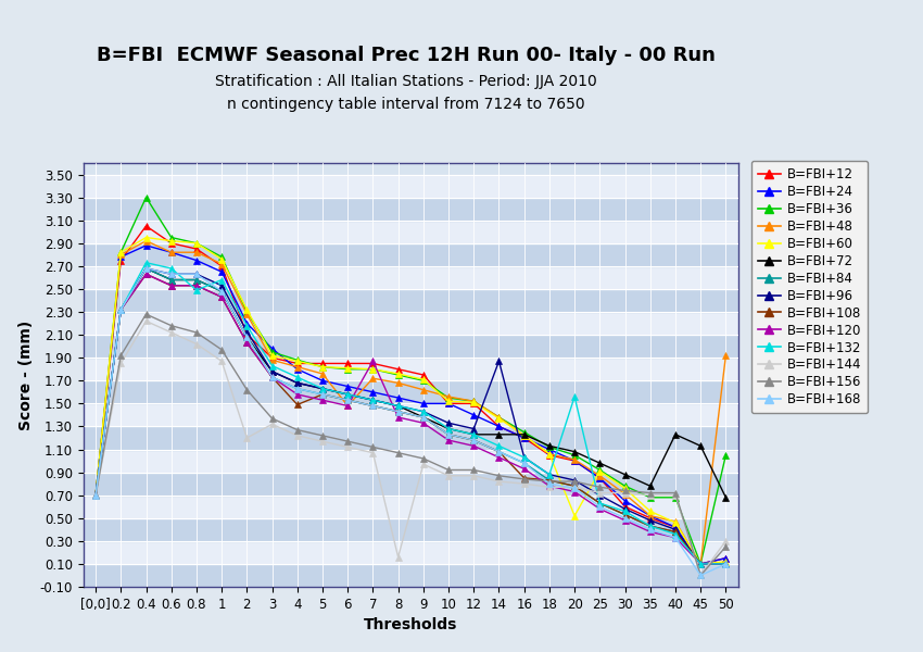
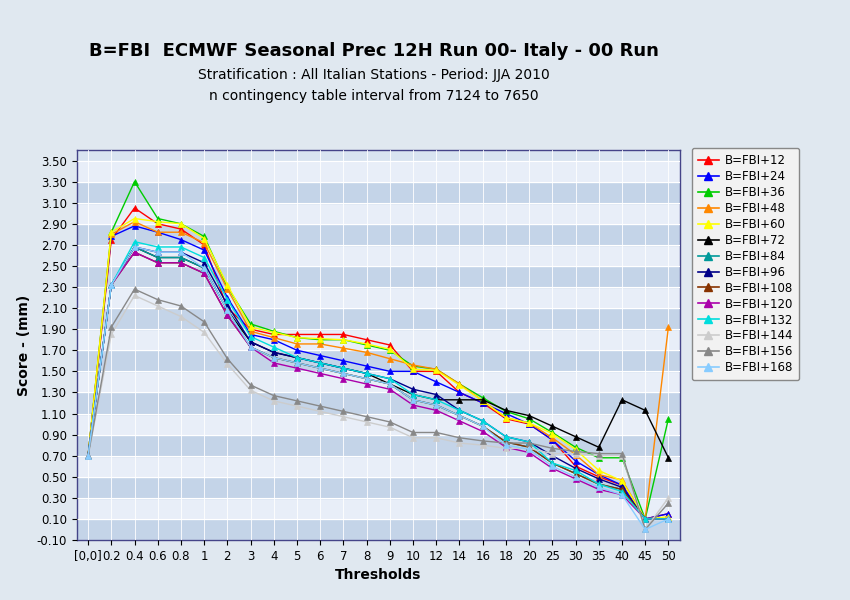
B=FBI+132/0.8: 2.49 -> 2.68
B=FBI+144/2: 1.20 -> 1.57
B=FBI+24/3: 1.98 -> 1.85
B=FBI+108/4: 1.49 -> 1.63
B=FBI+48/6: 1.48 -> 1.76
B=FBI+120/7: 1.87 -> 1.43
B=FBI+144/8: 0.16 -> 1.02
B=FBI+96/14: 1.87 -> 1.13
B=FBI+108/16: 0.85 -> 0.98
B=FBI+60/20: 0.52 -> 1.01
B=FBI+132/20: 1.56 -> 0.83
